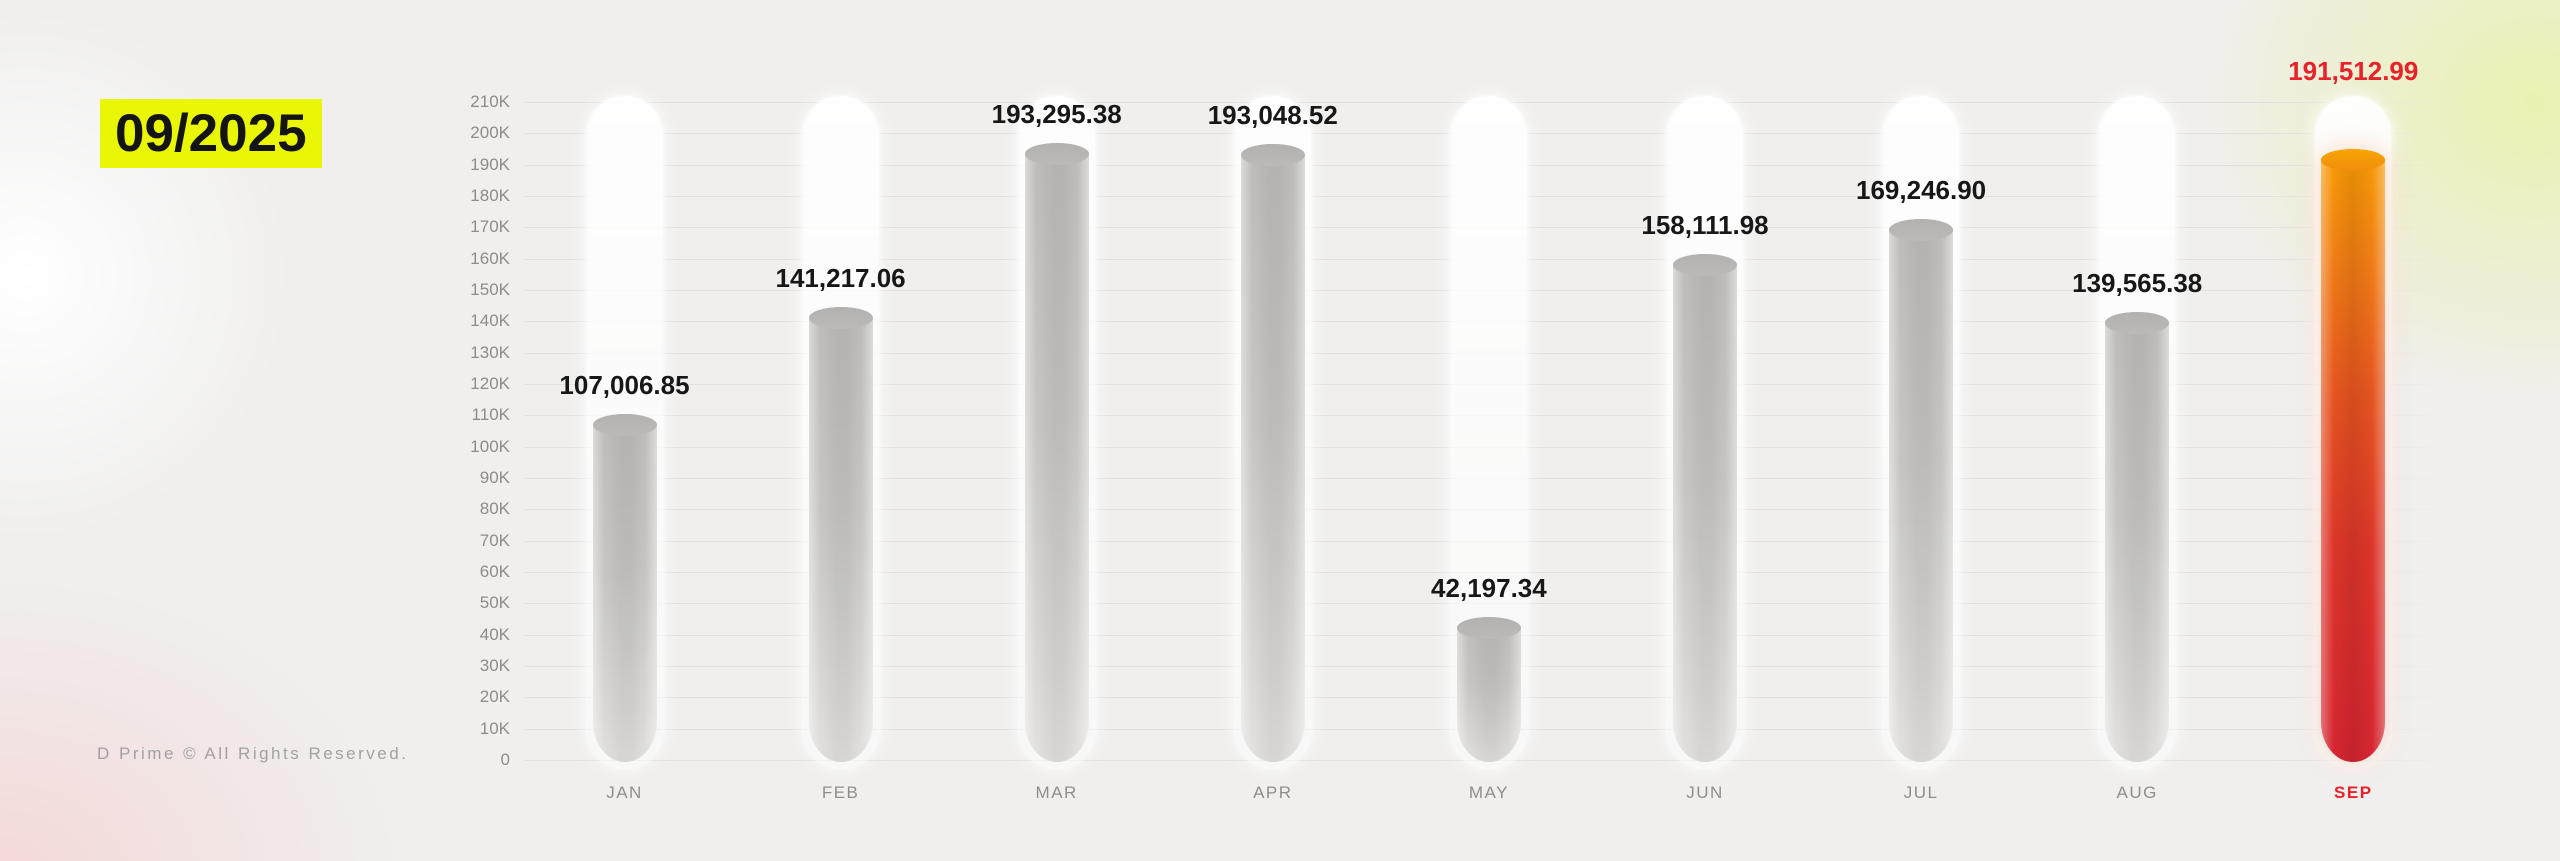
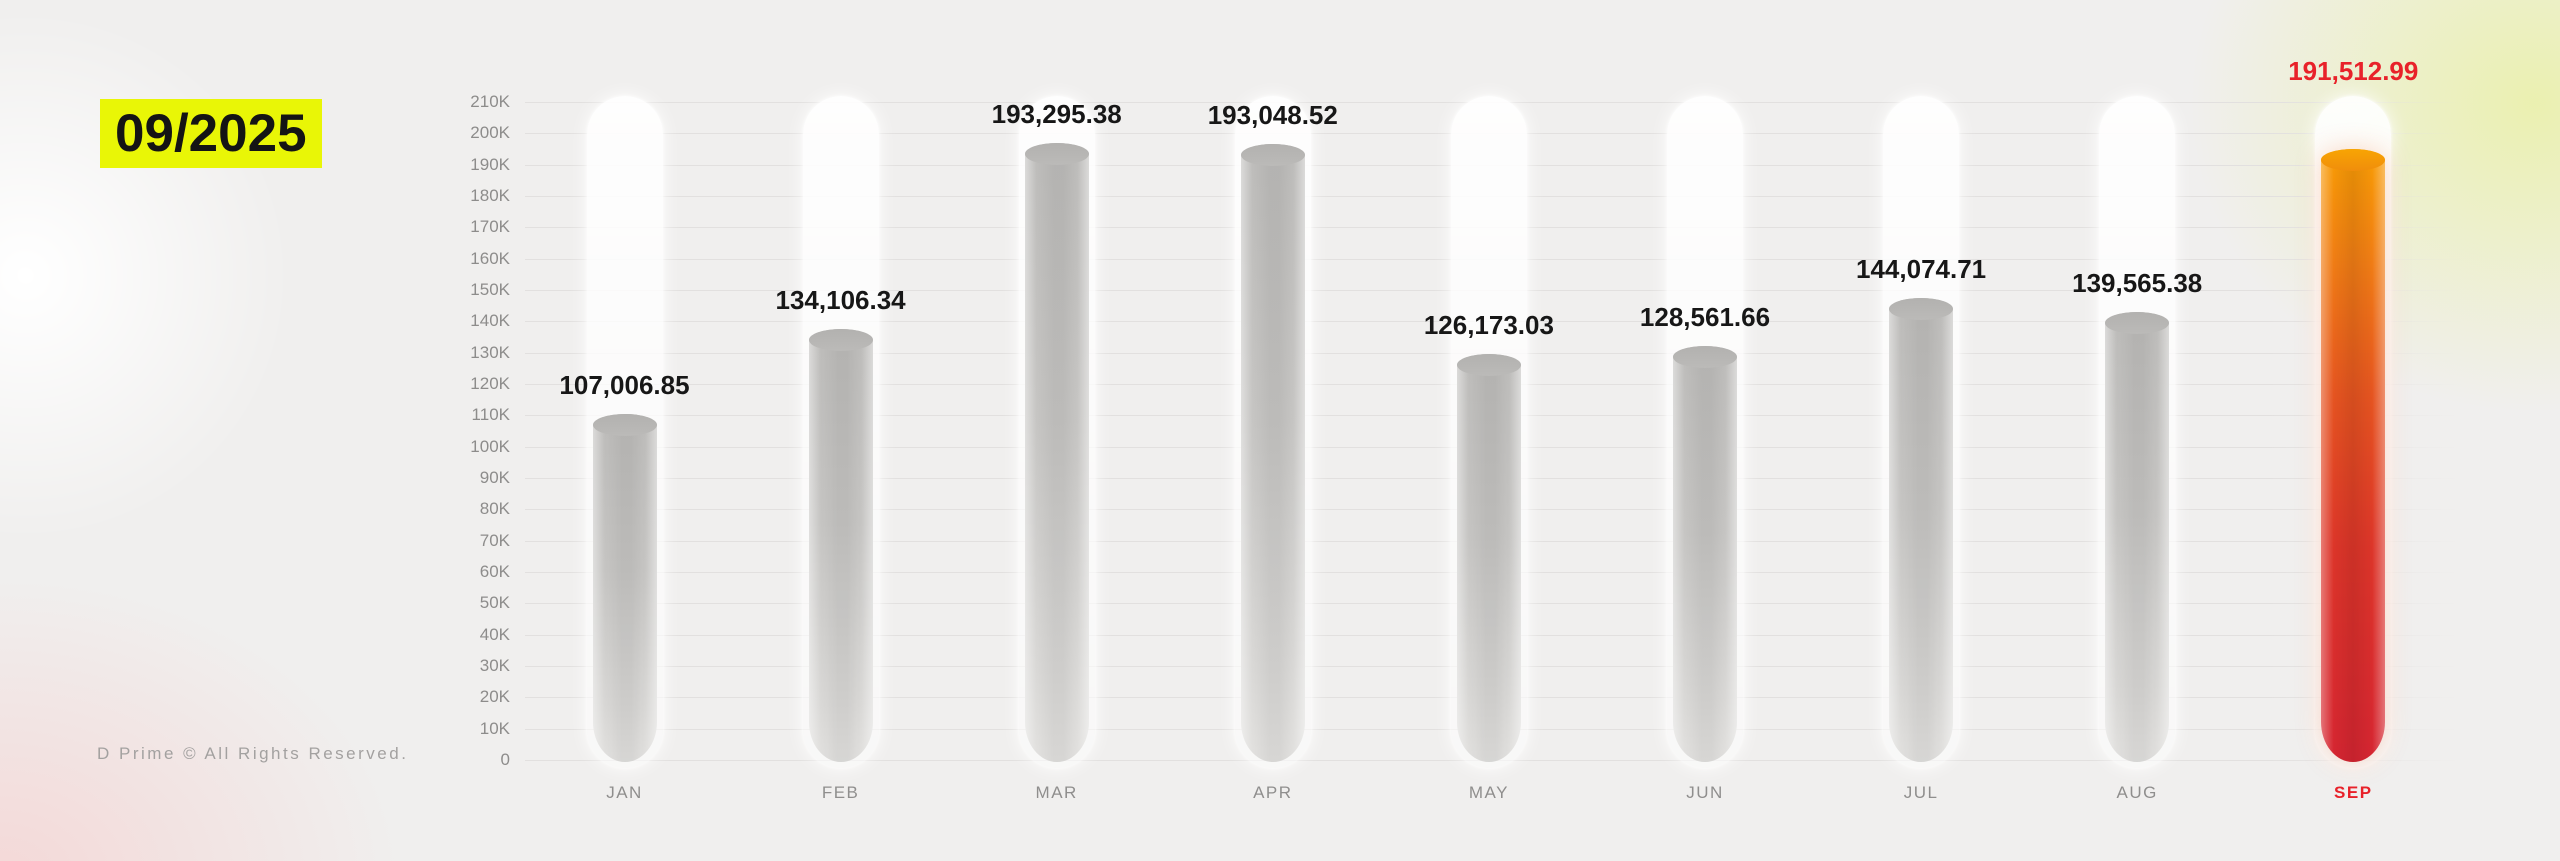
FEB: 141,217.06 -> 134,106.34
MAY: 42,197.34 -> 126,173.03
JUN: 158,111.98 -> 128,561.66
JUL: 169,246.90 -> 144,074.71
